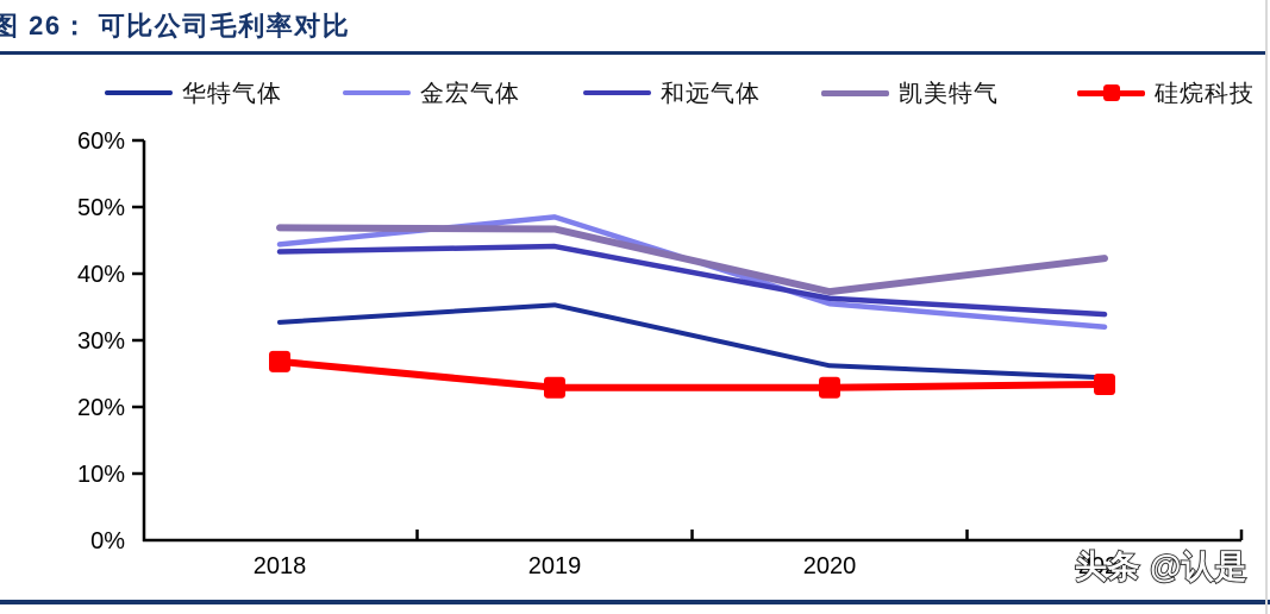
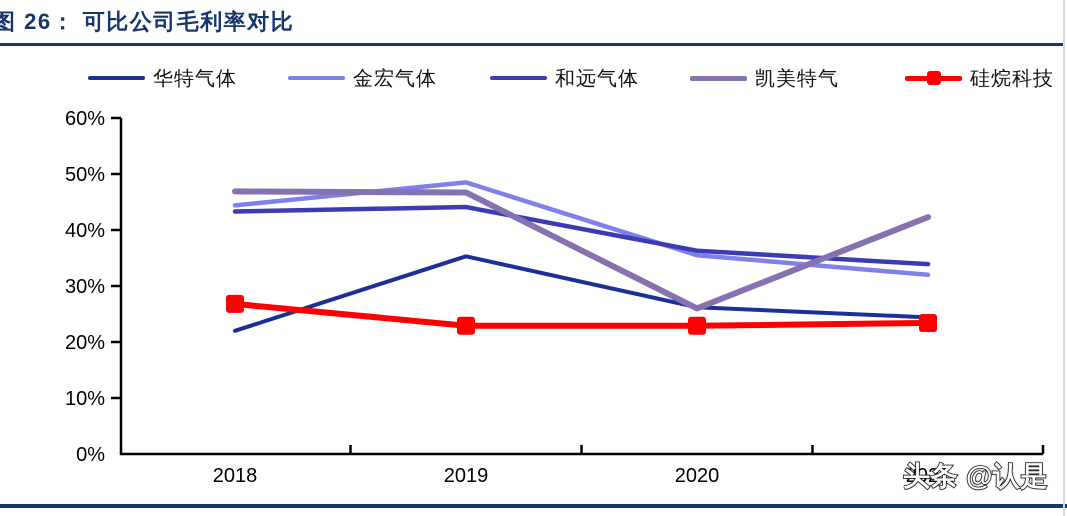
华特气体/2018: 33% -> 22%
凯美特气/2020: 37% -> 26%
